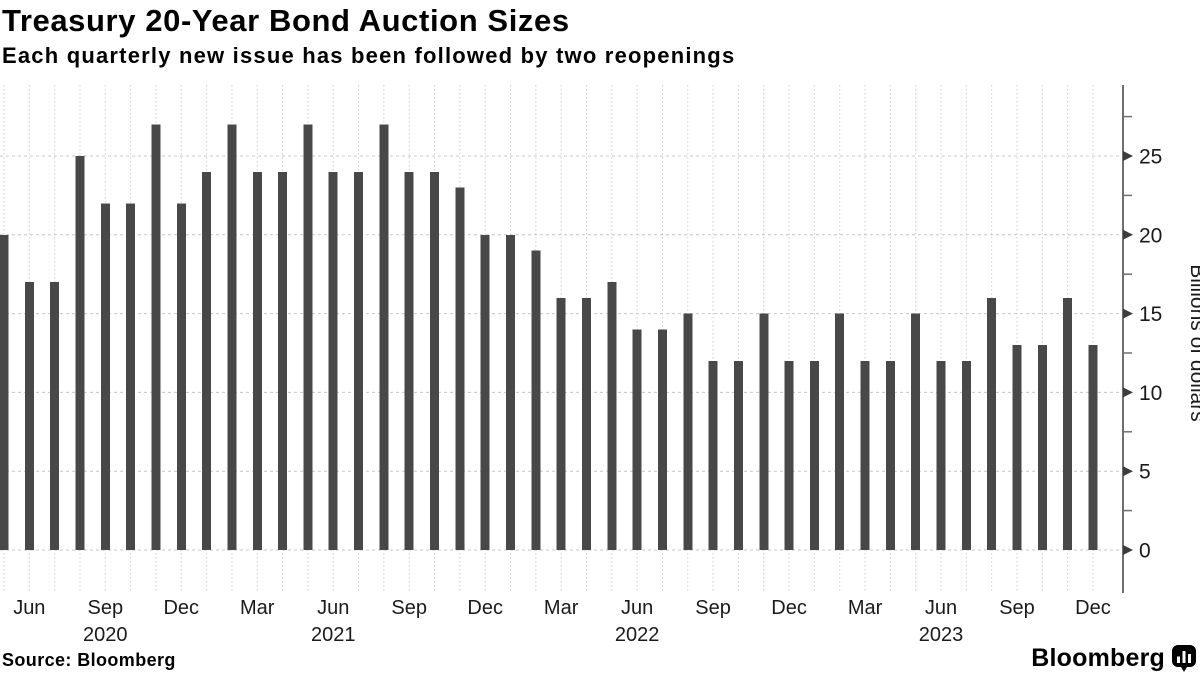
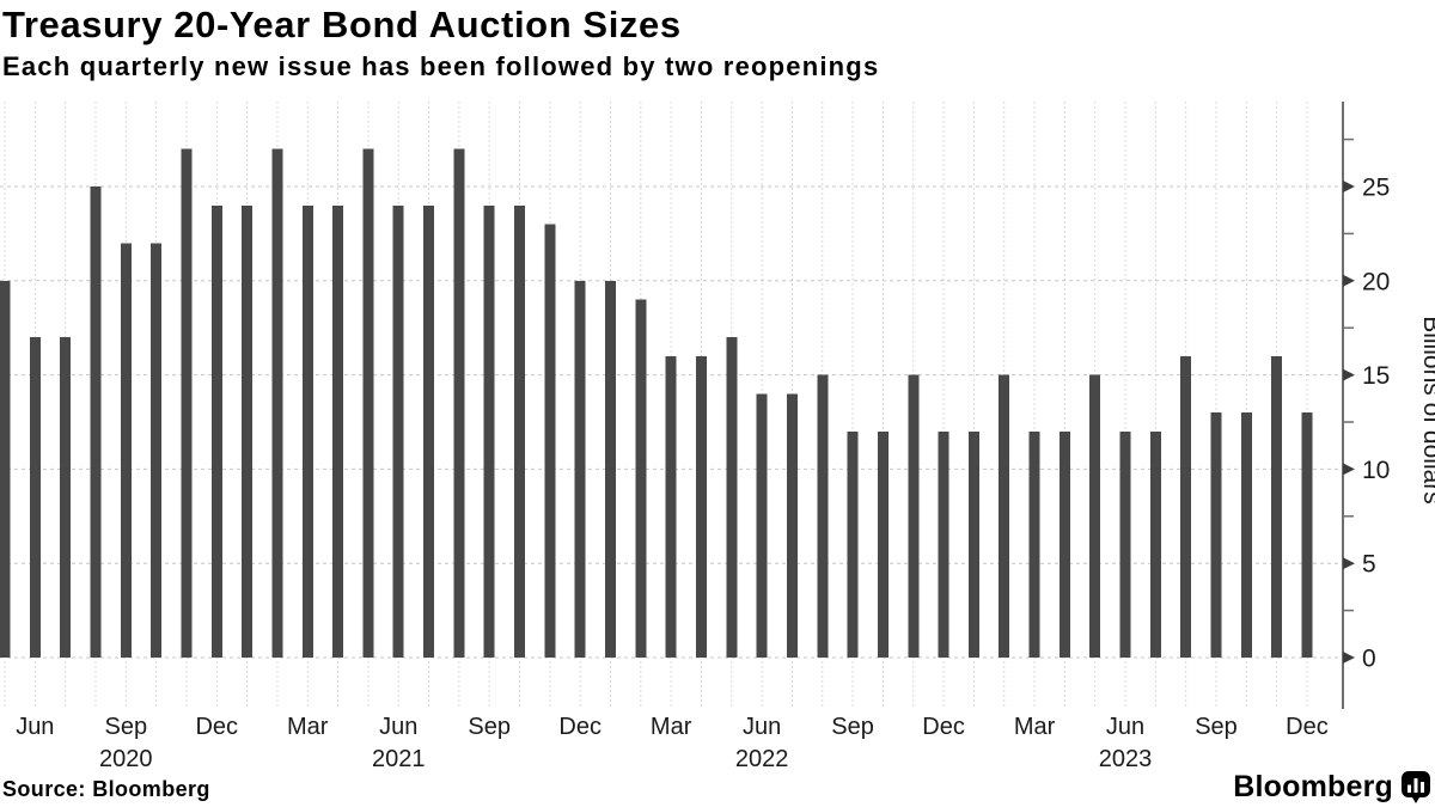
Dec 2020: 22 -> 24
